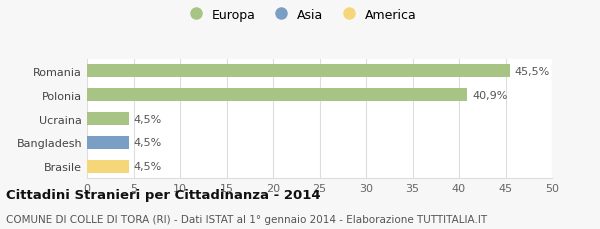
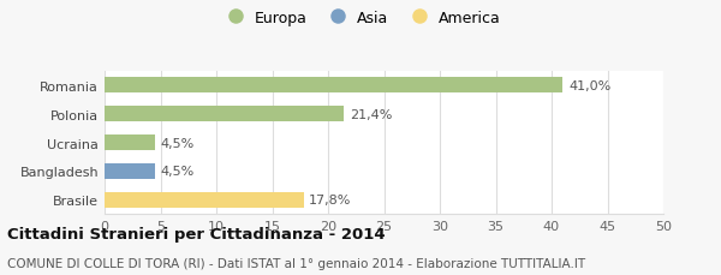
Romania: 45,5% -> 41,0%
Polonia: 40,9% -> 21,4%
Brasile: 4,5% -> 17,8%
